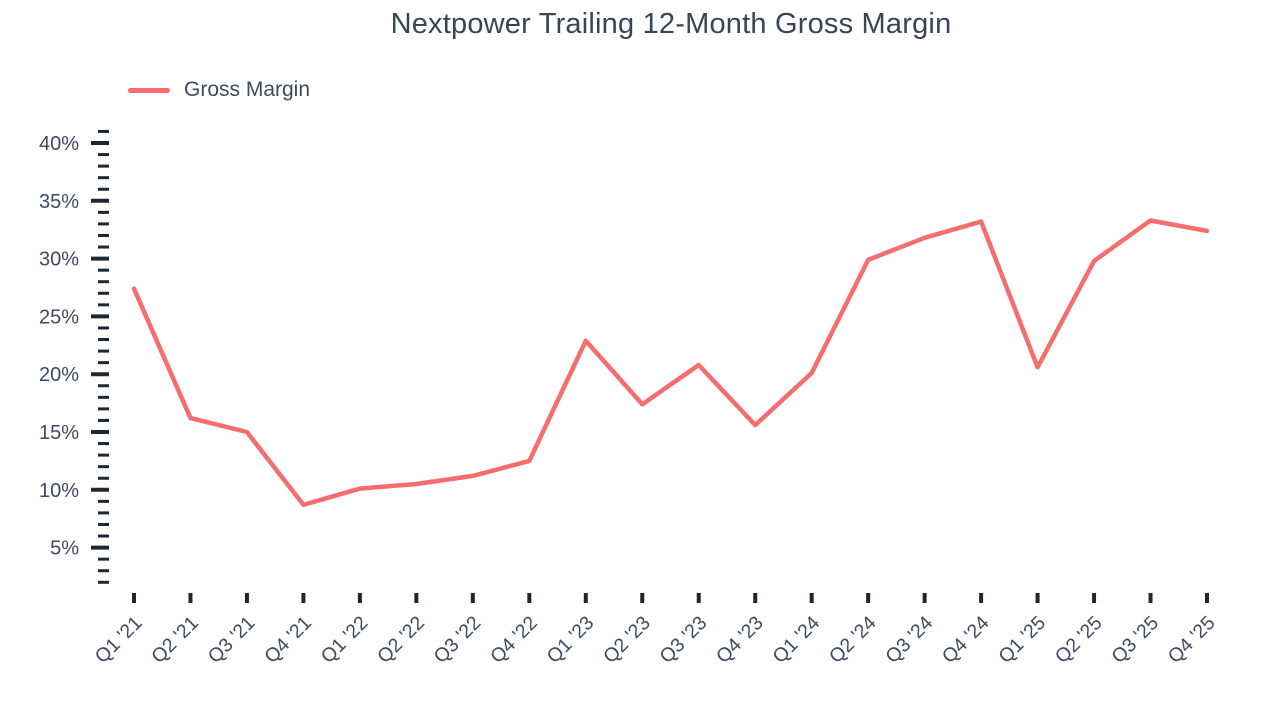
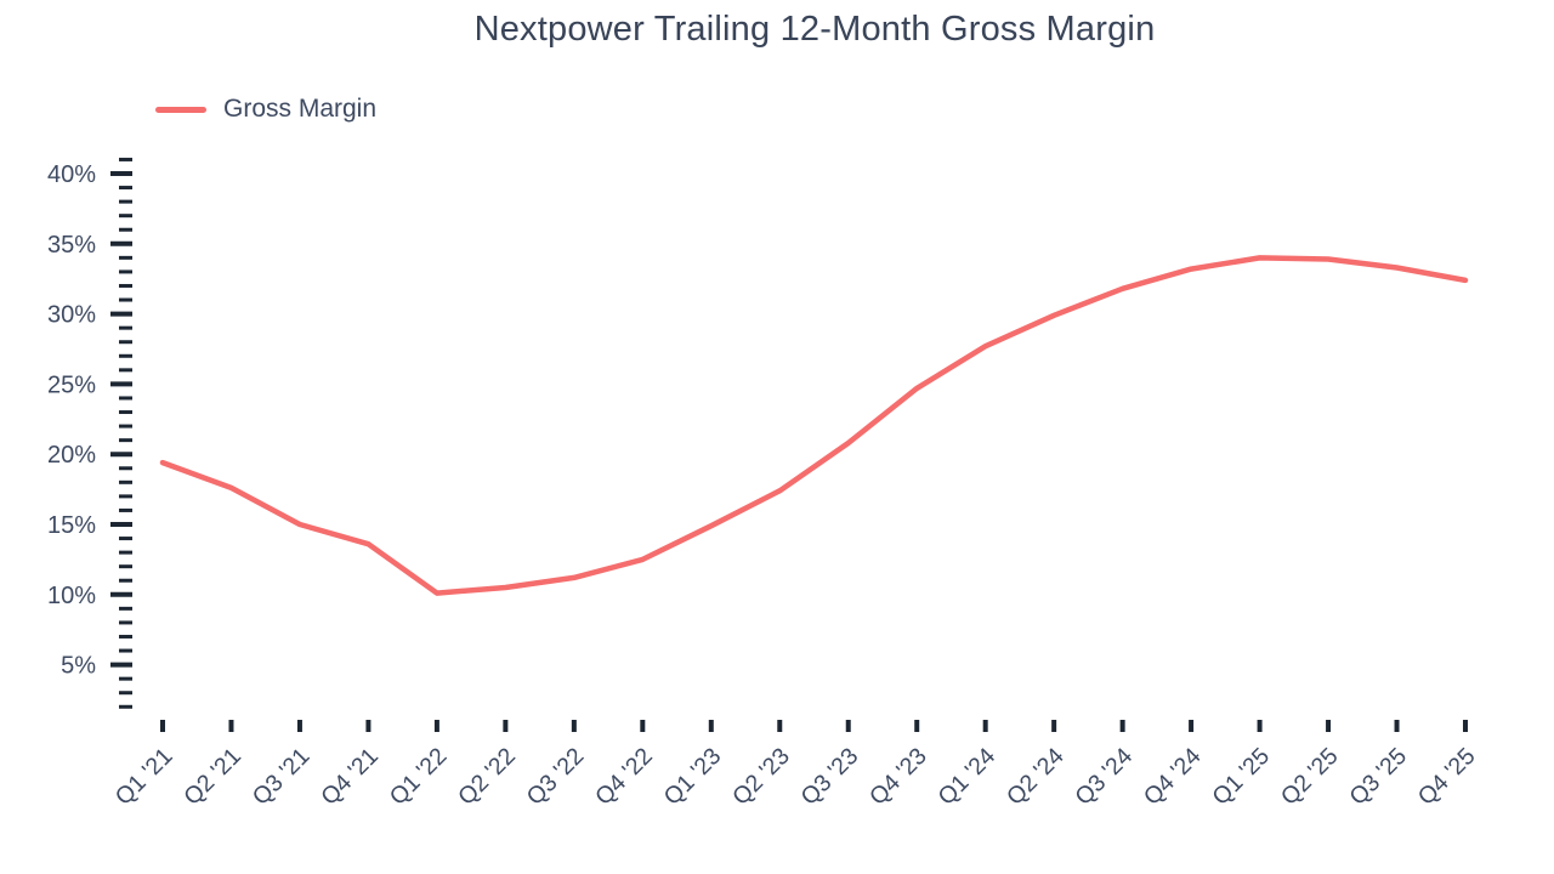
Q1 '21: 27.4% -> 19.4%
Q2 '21: 16.2% -> 17.6%
Q4 '21: 8.7% -> 13.6%
Q1 '23: 22.9% -> 14.9%
Q4 '23: 15.6% -> 24.7%
Q1 '24: 20.1% -> 27.7%
Q1 '25: 20.6% -> 34.0%
Q2 '25: 29.8% -> 33.9%
